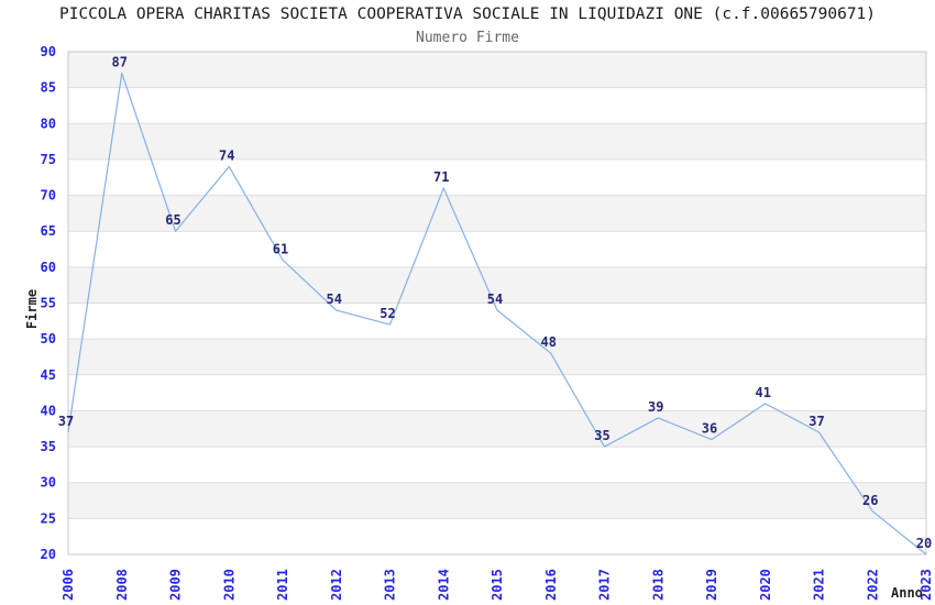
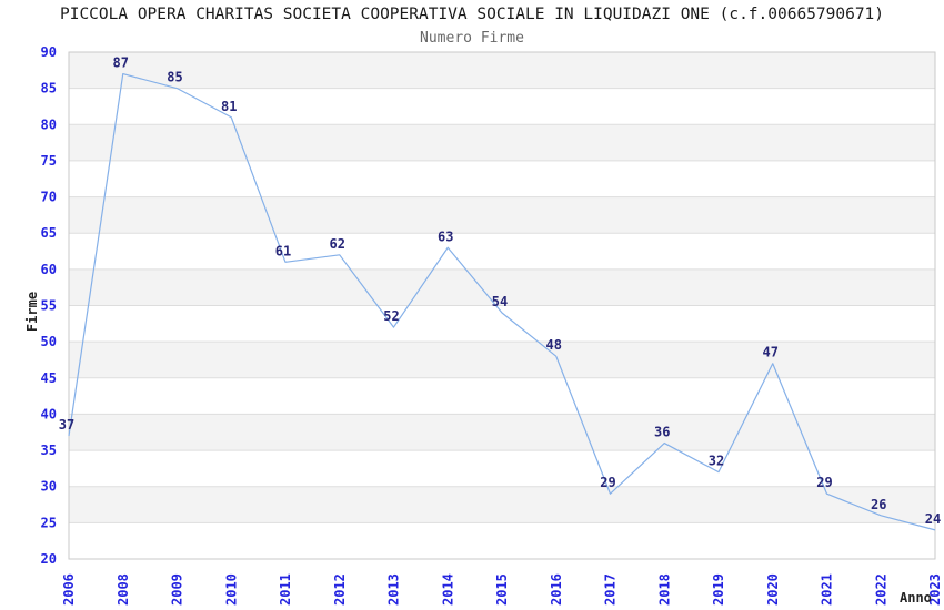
2009: 65 -> 85
2010: 74 -> 81
2012: 54 -> 62
2014: 71 -> 63
2017: 35 -> 29
2018: 39 -> 36
2019: 36 -> 32
2020: 41 -> 47
2021: 37 -> 29
2023: 20 -> 24
